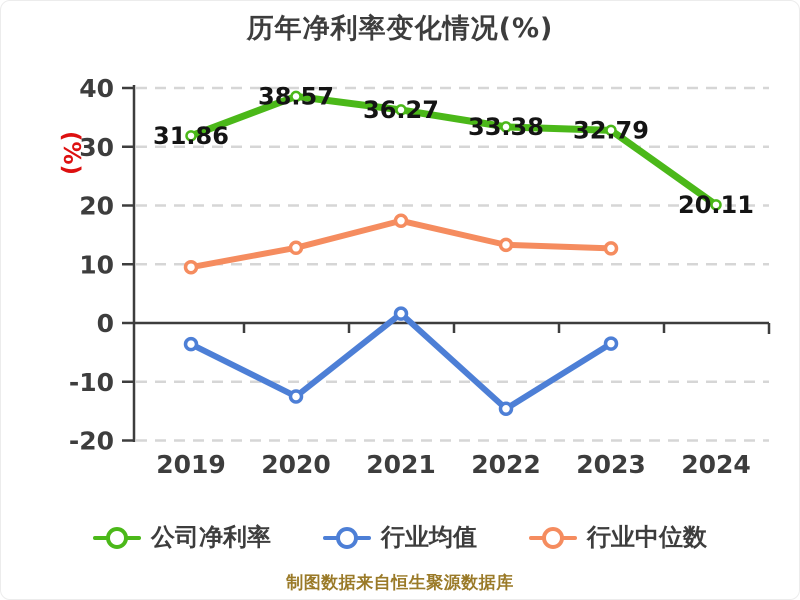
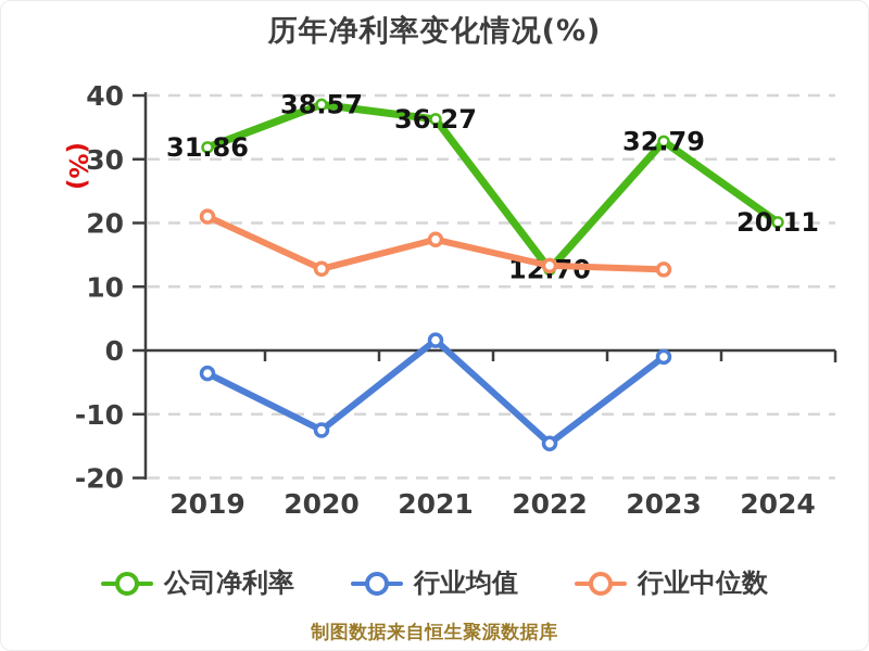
行业中位数/2019: 10 -> 21
公司净利率/2022: 33.38 -> 12.70
行业均值/2023: -4 -> -1
